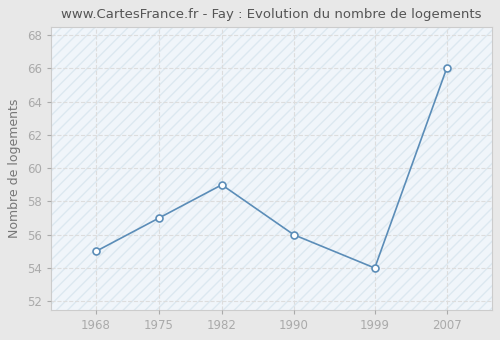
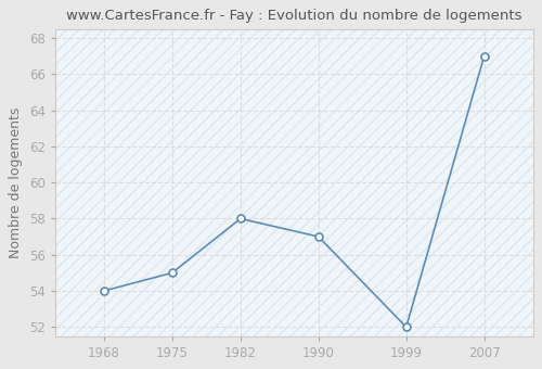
1968: 55 -> 54
1975: 57 -> 55
1982: 59 -> 58
1990: 56 -> 57
1999: 54 -> 52
2007: 66 -> 67
